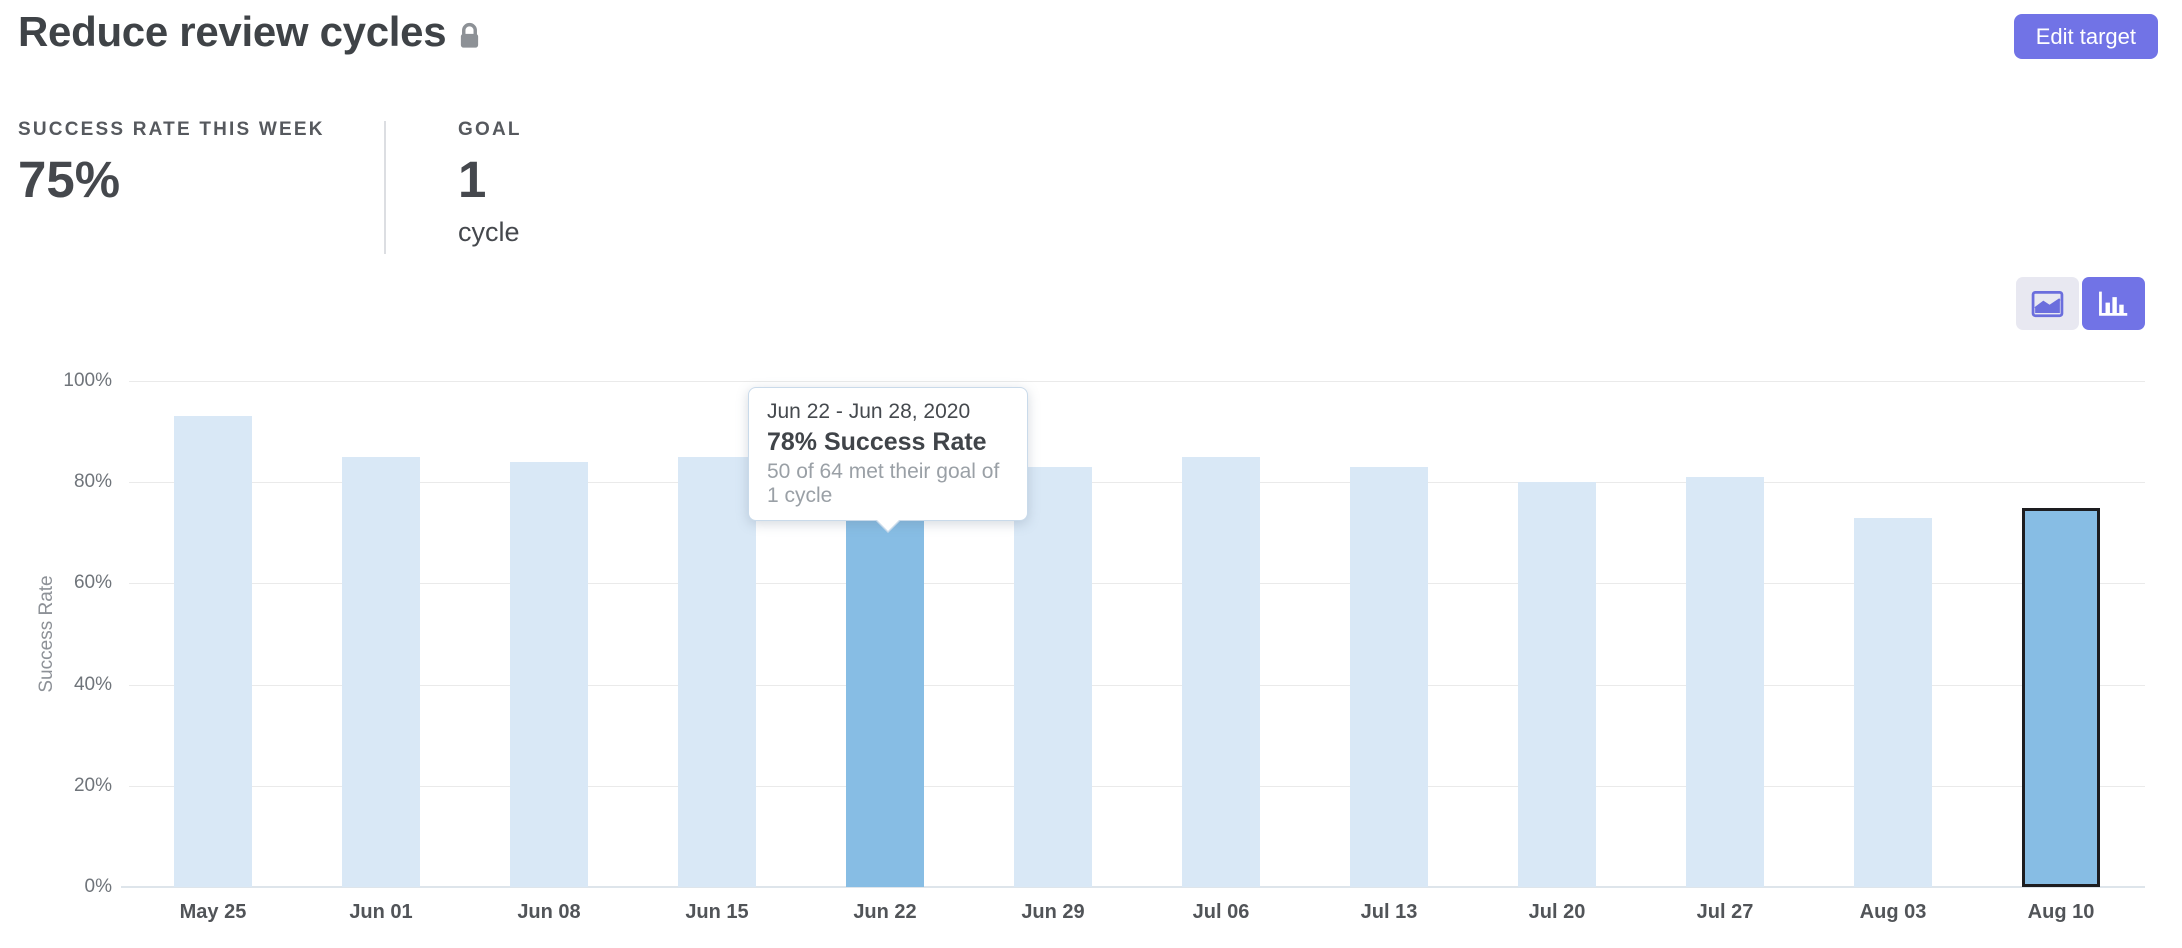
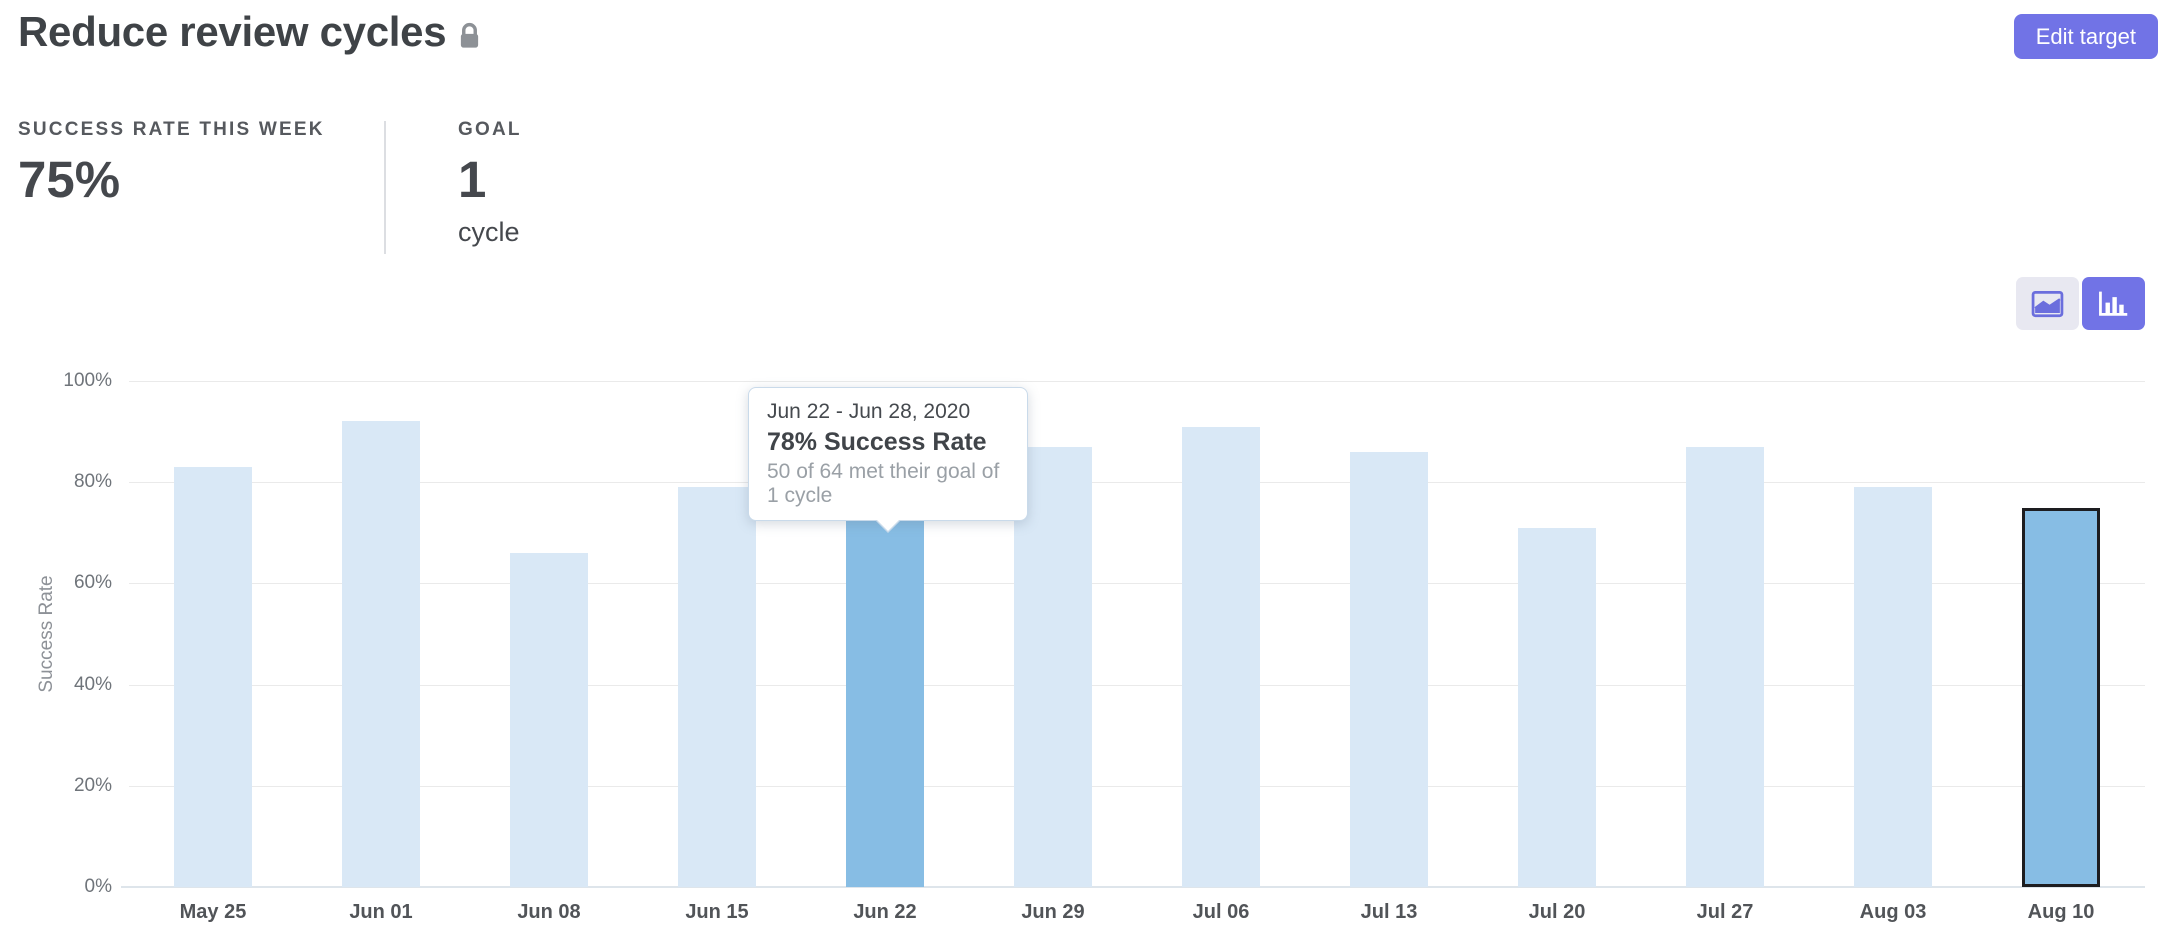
May 25: 93% -> 83%
Jun 01: 85% -> 92%
Jun 08: 84% -> 66%
Jun 15: 85% -> 79%
Jun 29: 83% -> 87%
Jul 06: 85% -> 91%
Jul 13: 83% -> 86%
Jul 20: 80% -> 71%
Jul 27: 81% -> 87%
Aug 03: 73% -> 79%
